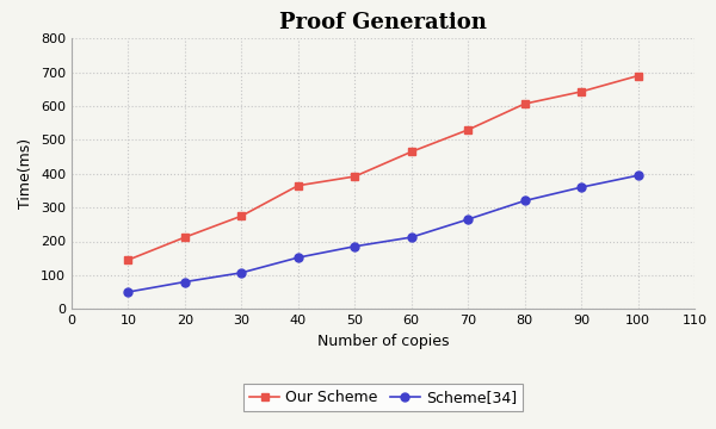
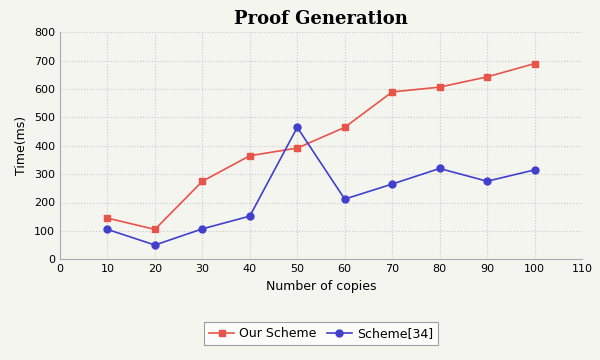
Scheme[34]/10: 50 -> 105
Our Scheme/20: 212 -> 105
Scheme[34]/20: 80 -> 50
Scheme[34]/50: 185 -> 465
Our Scheme/70: 530 -> 590
Scheme[34]/90: 360 -> 275
Scheme[34]/100: 395 -> 315
